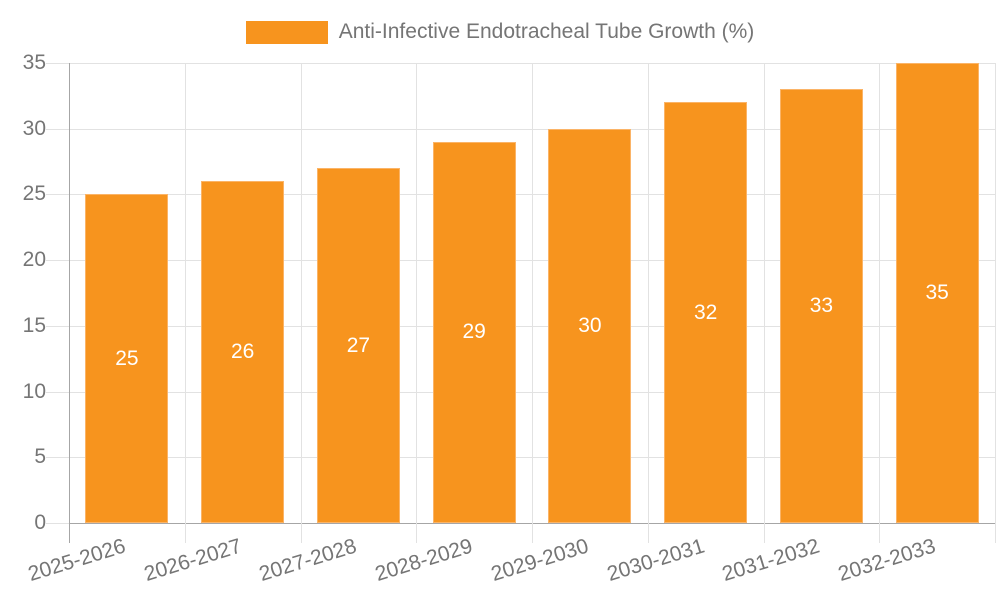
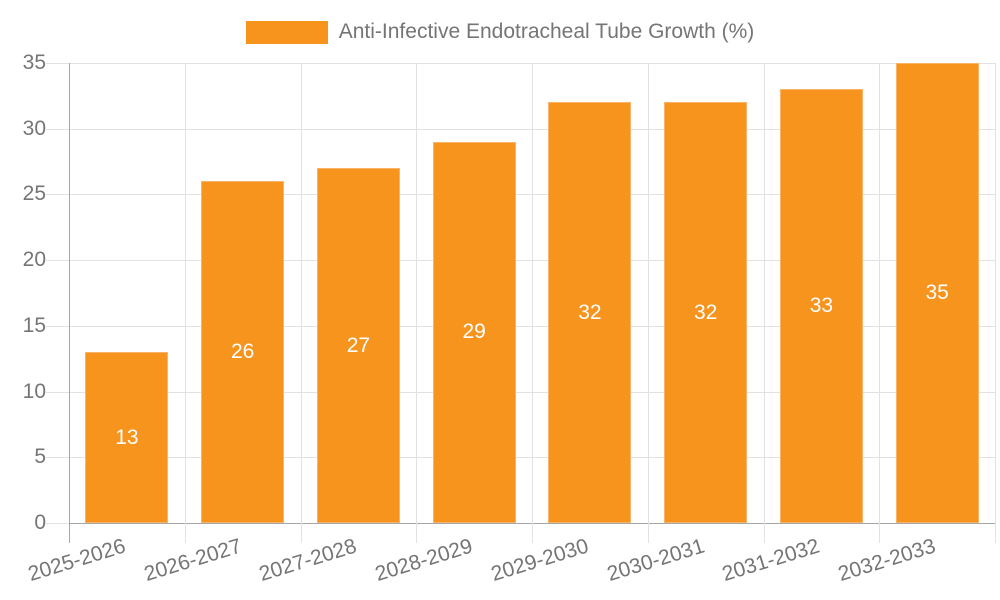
2025-2026: 25 -> 13
2029-2030: 30 -> 32
